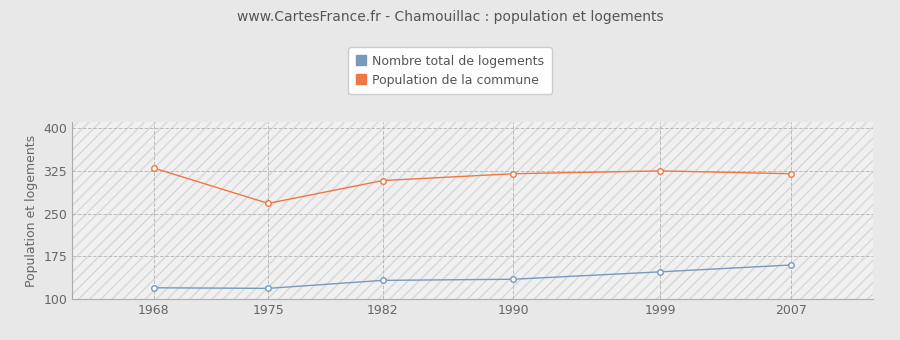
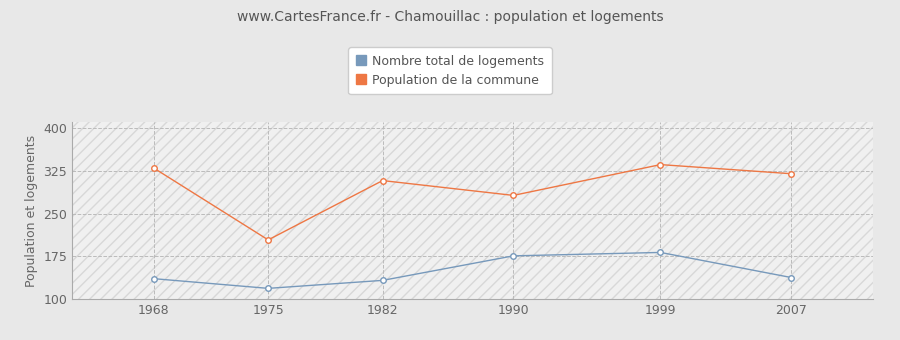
Nombre total de logements/1968: 120 -> 136
Population de la commune/1975: 268 -> 204
Nombre total de logements/1990: 135 -> 176
Population de la commune/1990: 320 -> 282
Nombre total de logements/1999: 148 -> 182
Population de la commune/1999: 325 -> 336
Nombre total de logements/2007: 160 -> 138
